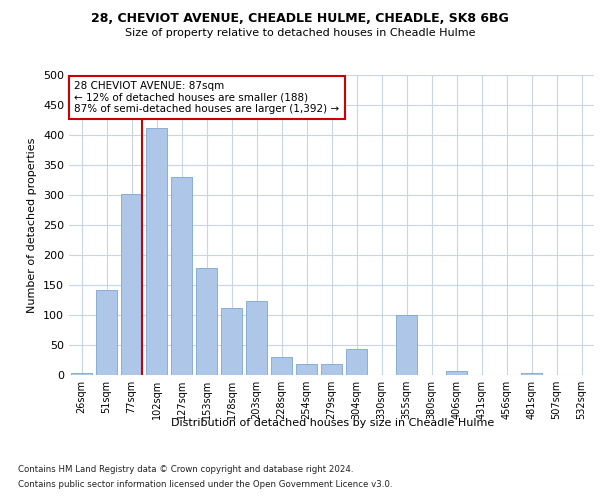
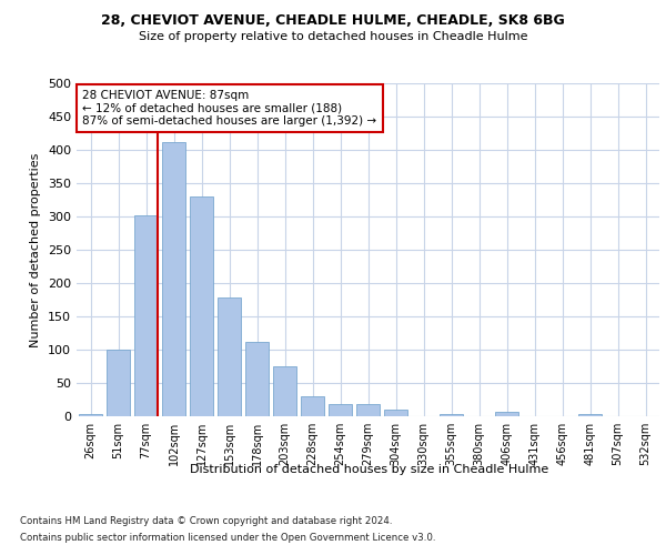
51sqm: 142 -> 100
203sqm: 124 -> 75
304sqm: 44 -> 10
355sqm: 100 -> 4
